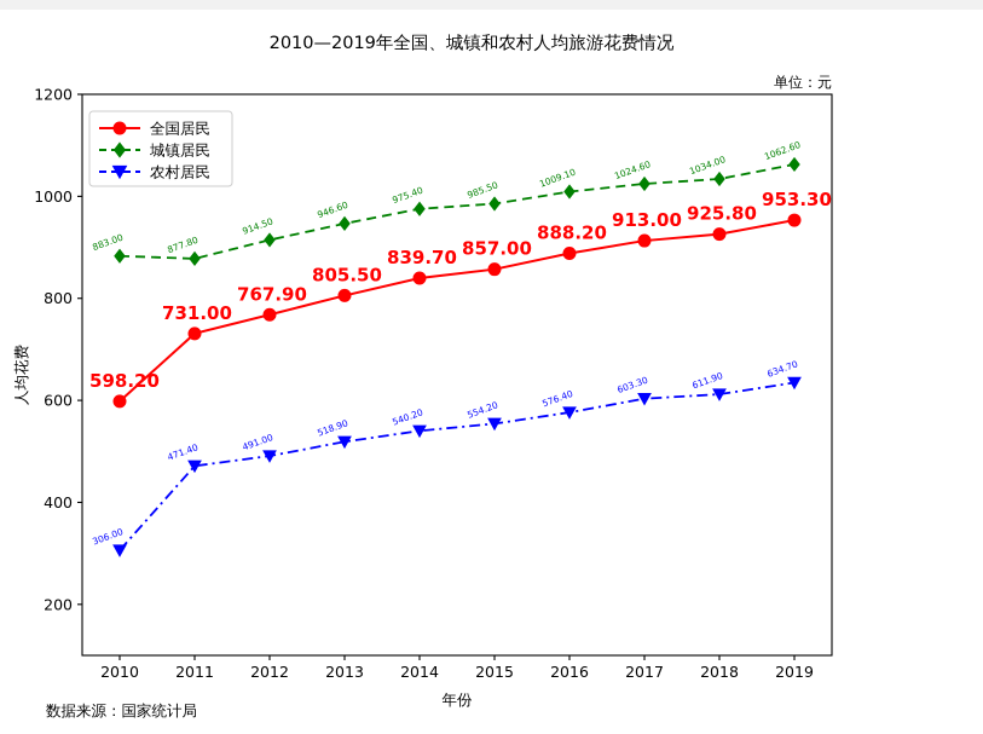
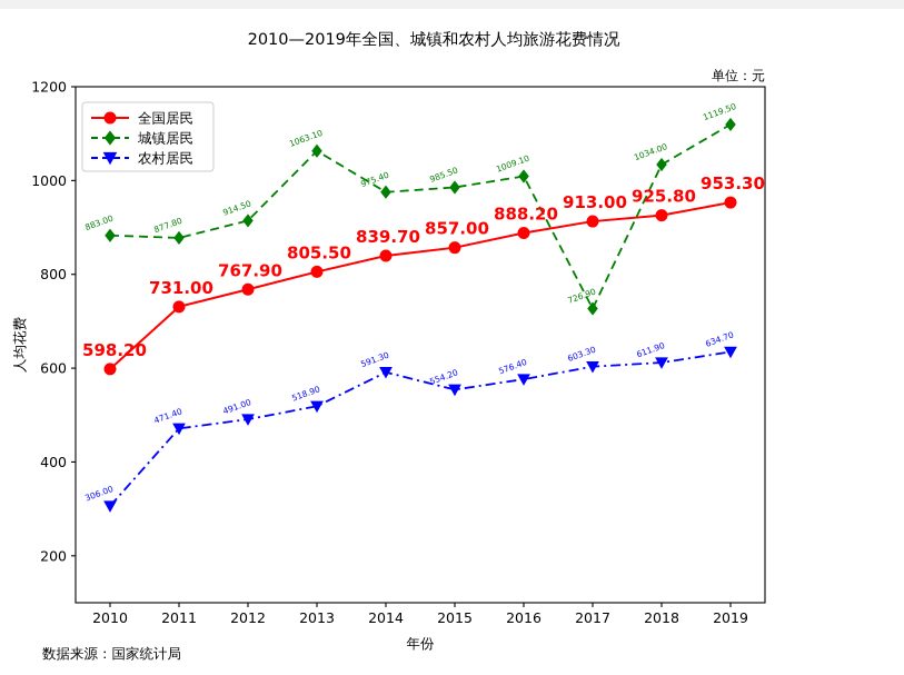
城镇居民/2013: 946.60 -> 1063.10
农村居民/2014: 540.20 -> 591.30
城镇居民/2017: 1024.60 -> 726.90
城镇居民/2019: 1062.60 -> 1119.50
